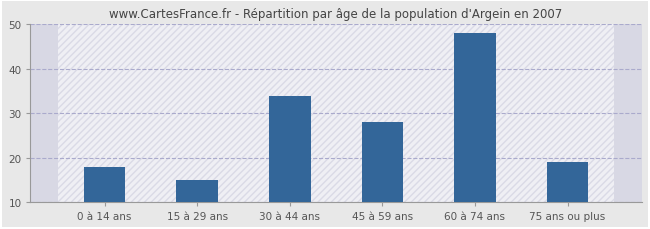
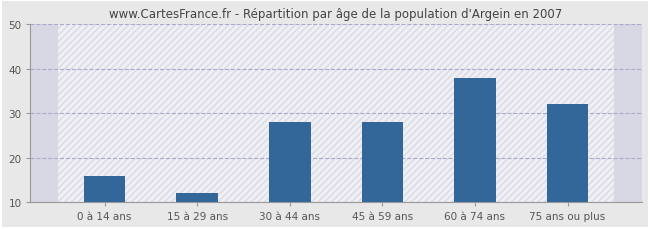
0 à 14 ans: 18 -> 16
15 à 29 ans: 15 -> 12
30 à 44 ans: 34 -> 28
60 à 74 ans: 48 -> 38
75 ans ou plus: 19 -> 32
